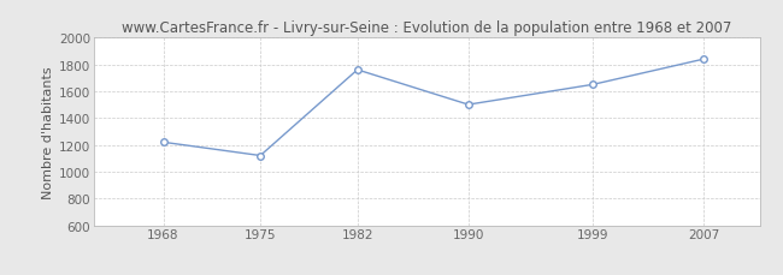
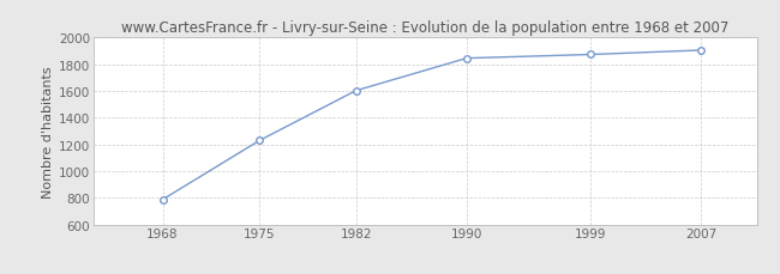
1968: 1220 -> 790
1975: 1120 -> 1230
1982: 1760 -> 1600
1990: 1500 -> 1840
1999: 1650 -> 1870
2007: 1840 -> 1900
